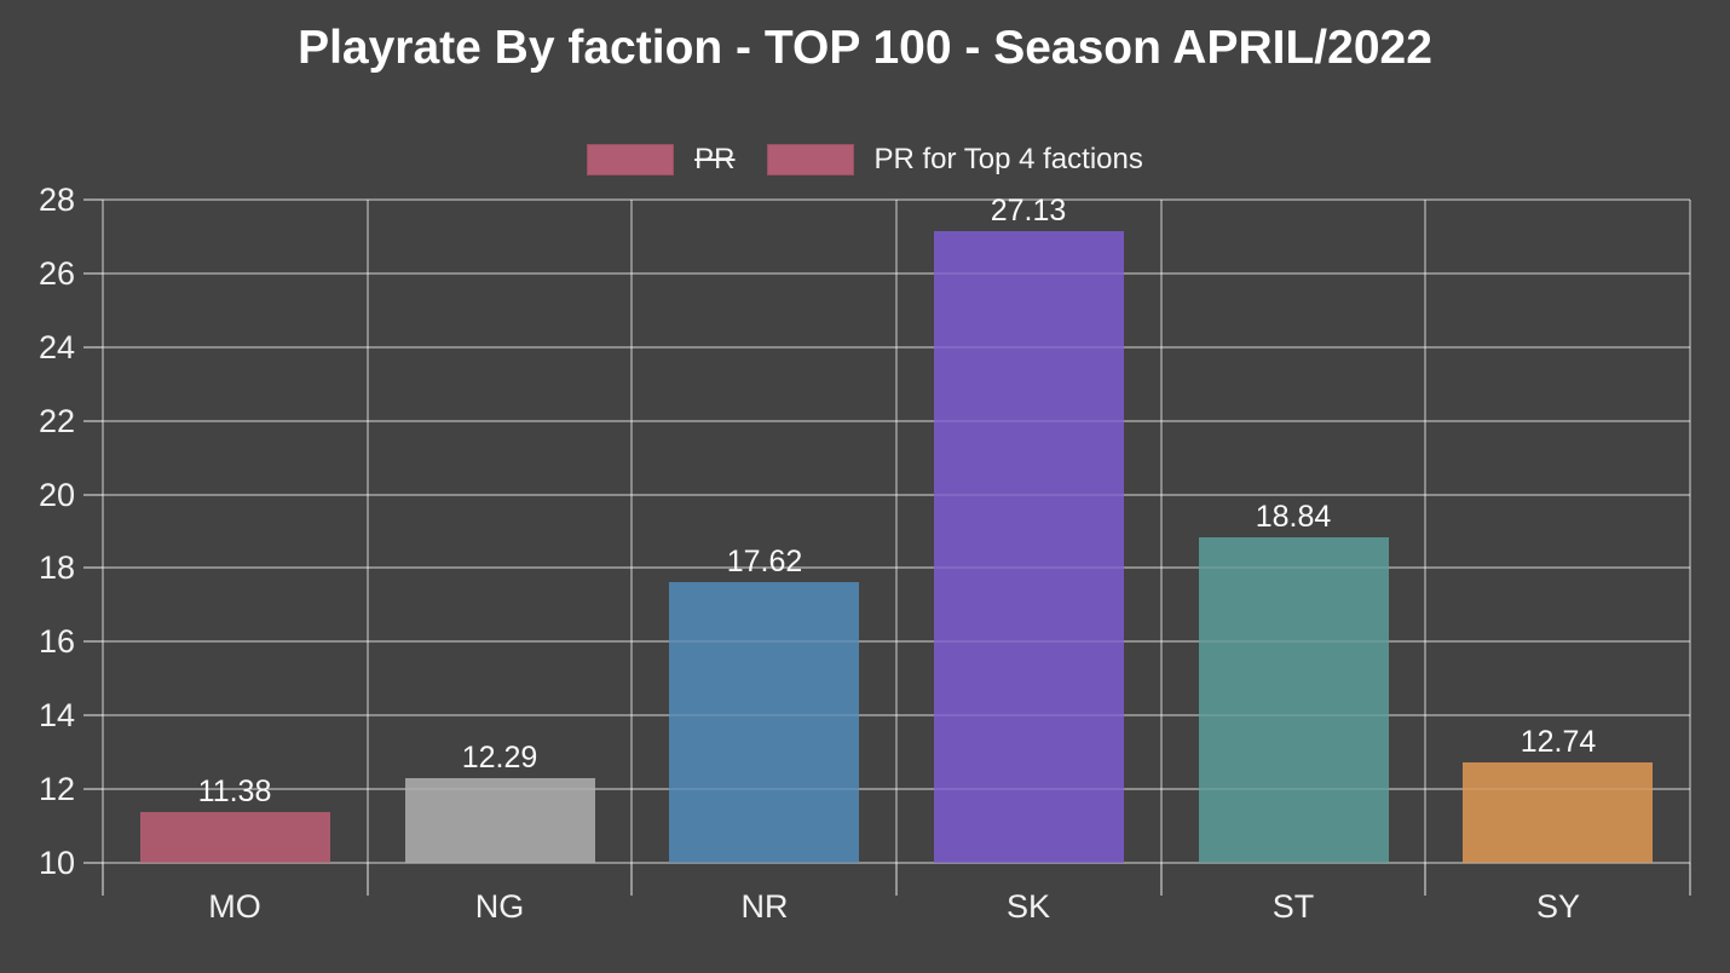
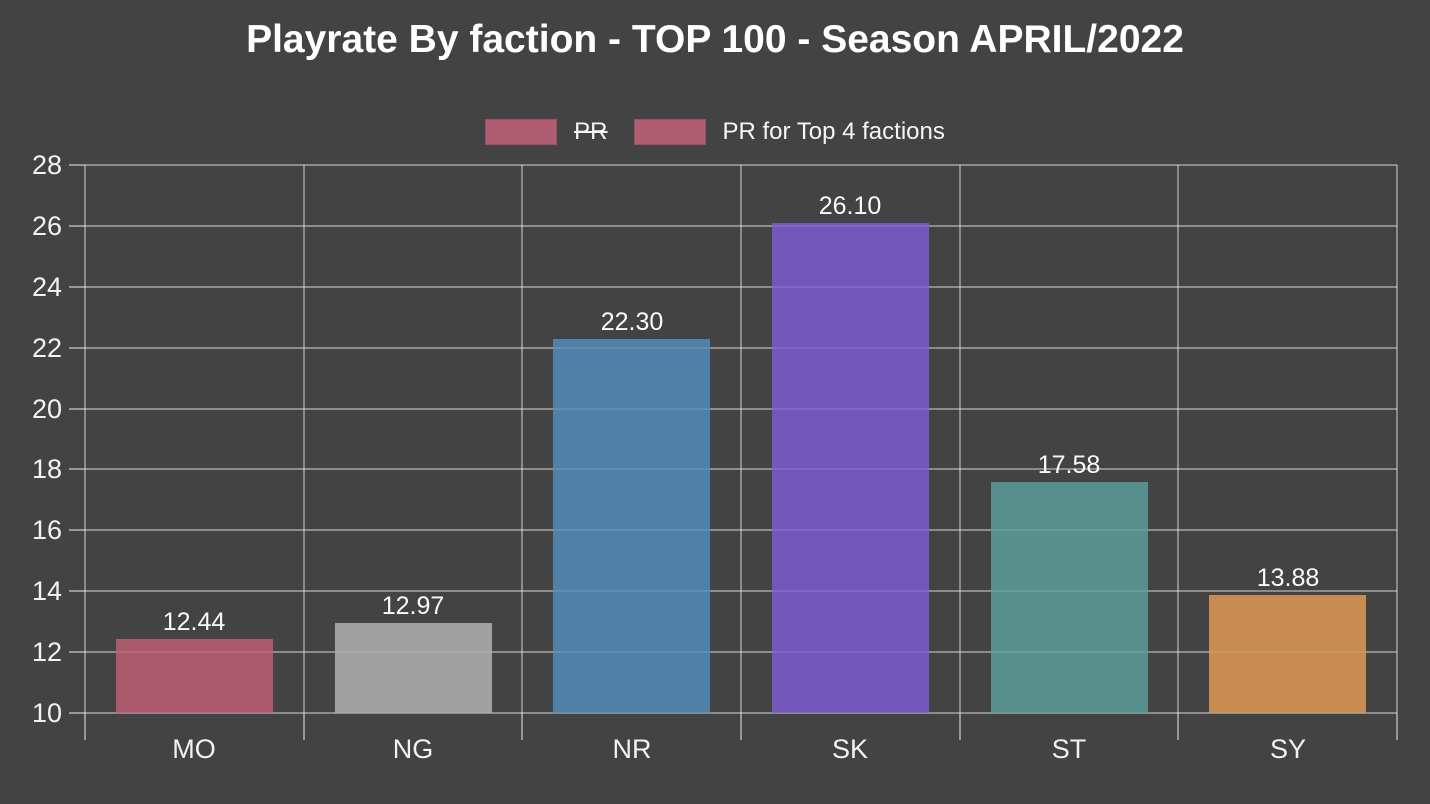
MO: 11.38 -> 12.44
NG: 12.29 -> 12.97
NR: 17.62 -> 22.30
SK: 27.13 -> 26.10
ST: 18.84 -> 17.58
SY: 12.74 -> 13.88
